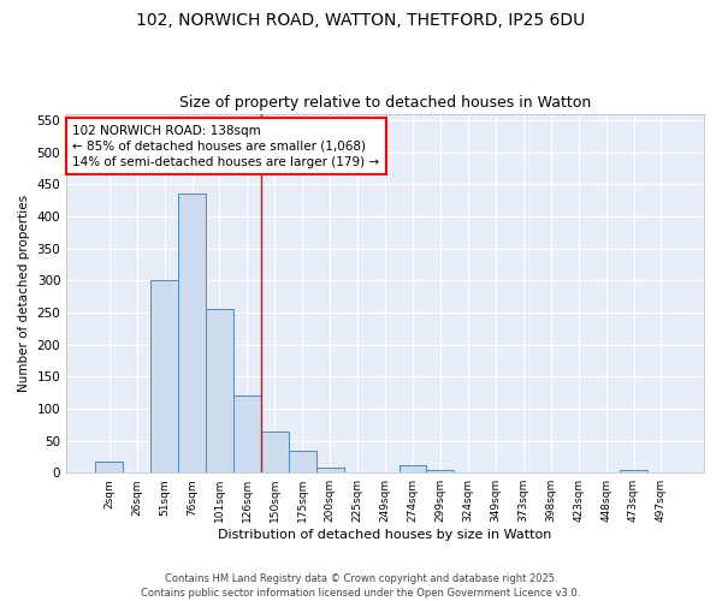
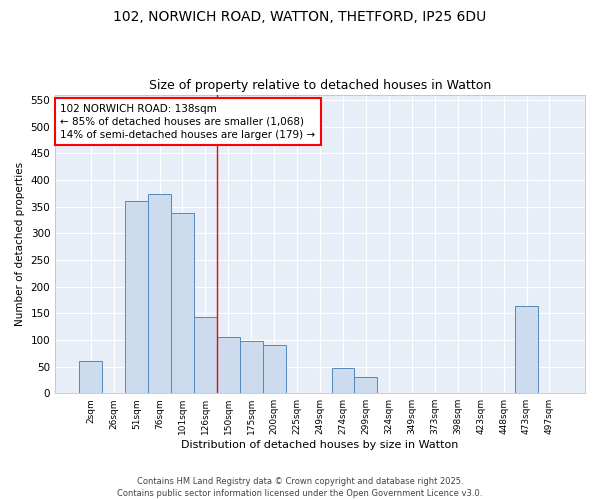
2sqm: 18 -> 60
51sqm: 300 -> 360
76sqm: 435 -> 374
101sqm: 255 -> 338
126sqm: 120 -> 142
150sqm: 65 -> 106
175sqm: 35 -> 98
200sqm: 7 -> 90
274sqm: 12 -> 48
299sqm: 4 -> 30
473sqm: 4 -> 164
